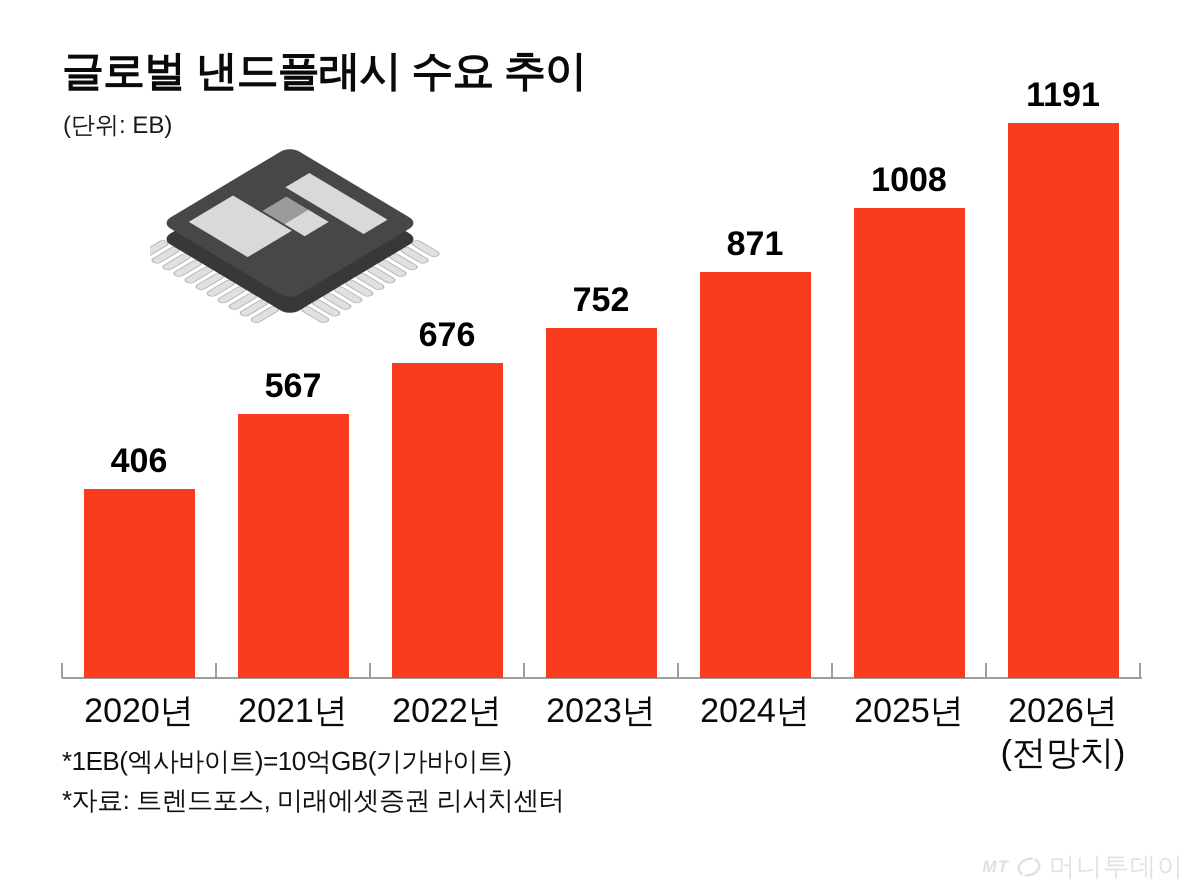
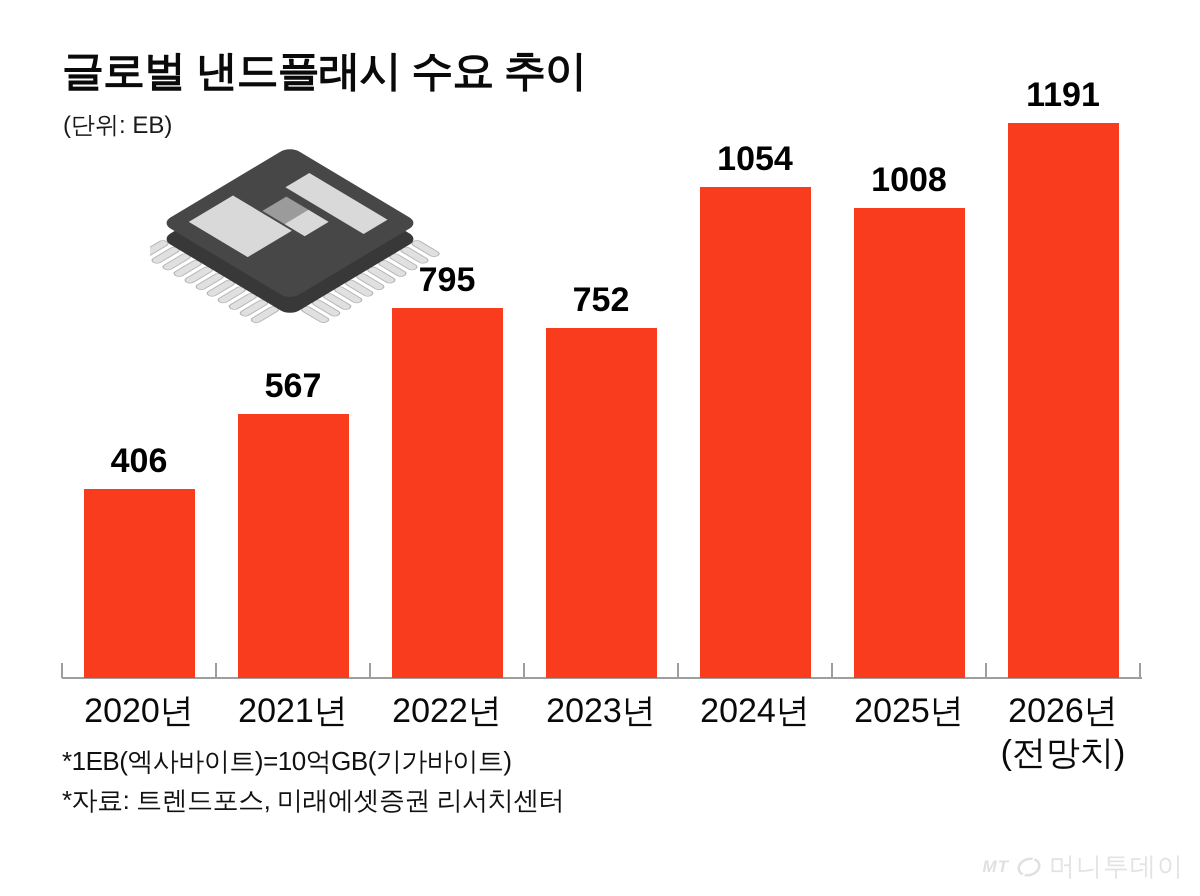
2022년: 676 -> 795
2024년: 871 -> 1054
